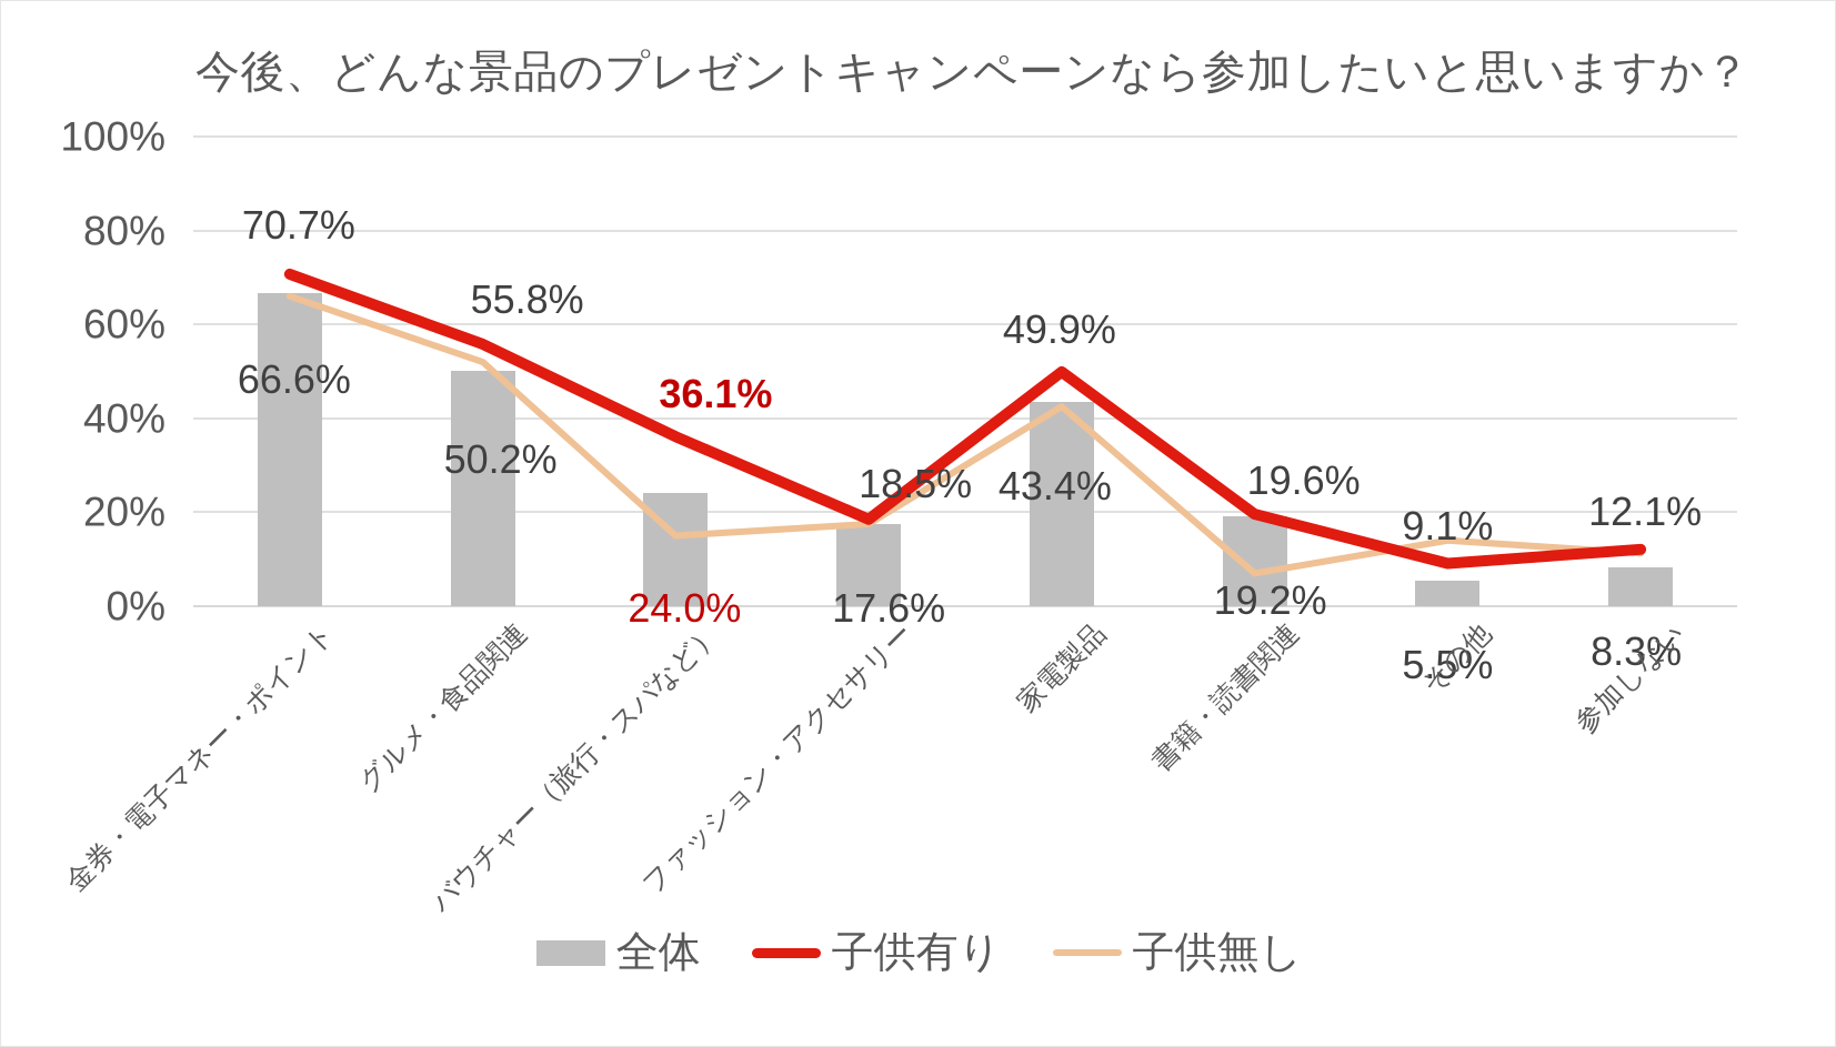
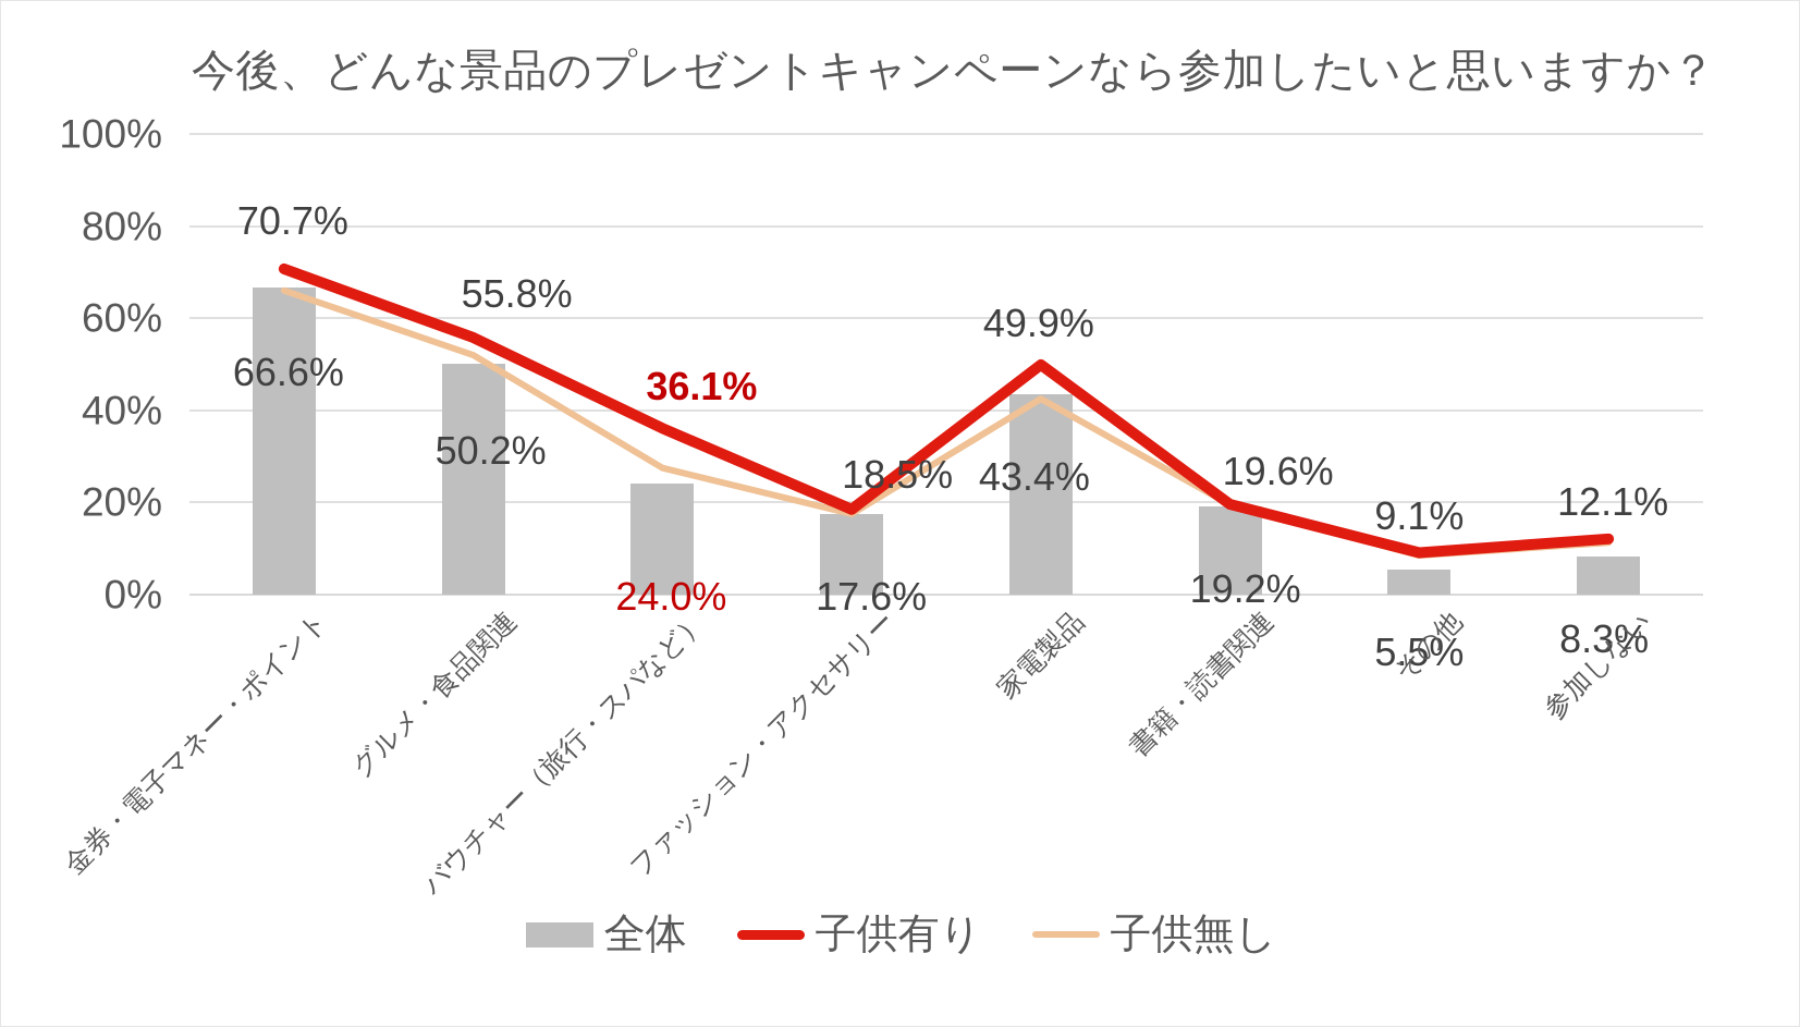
子供無し/バウチャー（旅行・スパなど）: 15% -> 28%
子供無し/書籍・読書関連: 7% -> 20%
子供無し/その他: 14% -> 8%
